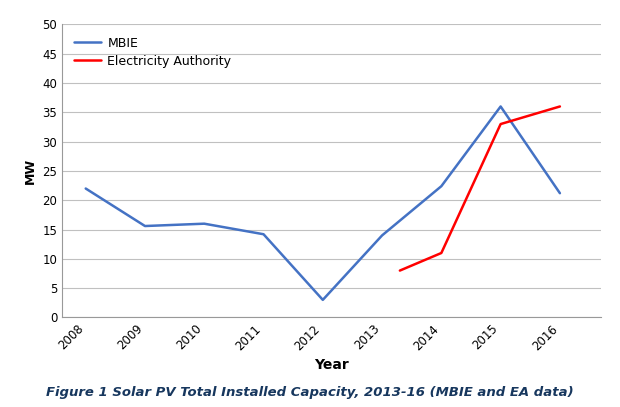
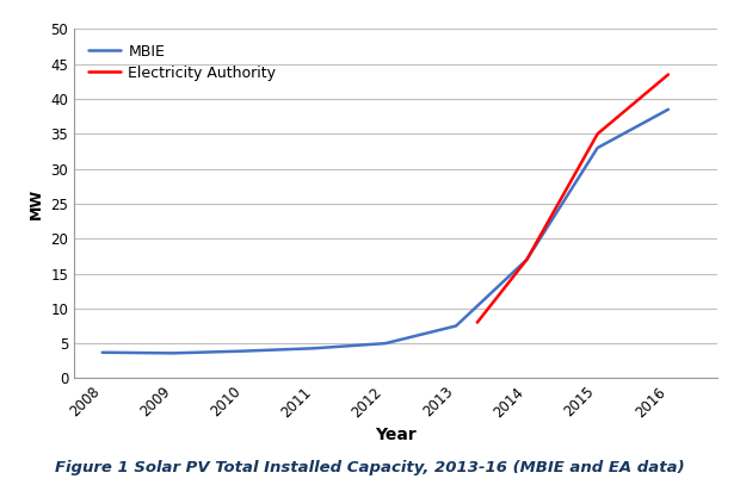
MBIE/2008: 22.0 -> 3.7
MBIE/2009: 15.6 -> 3.6
MBIE/2010: 16.0 -> 3.9
MBIE/2011: 14.2 -> 4.3
MBIE/2012: 3.0 -> 5.0
MBIE/2013: 14.0 -> 7.5
MBIE/2014: 22.4 -> 17.0
Electricity Authority/2014: 11.0 -> 17.0
MBIE/2015: 36.0 -> 33.0
Electricity Authority/2015: 33.0 -> 35.0
MBIE/2016: 21.2 -> 38.5
Electricity Authority/2016: 36.0 -> 43.5
